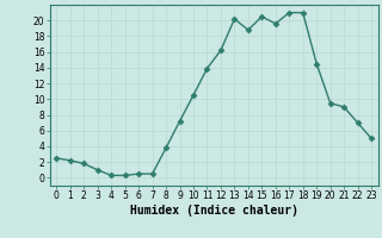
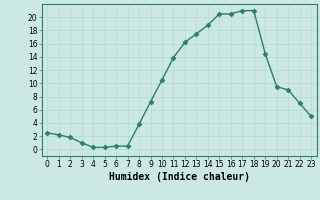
13: 20.2 -> 17.5
16: 19.6 -> 20.5
